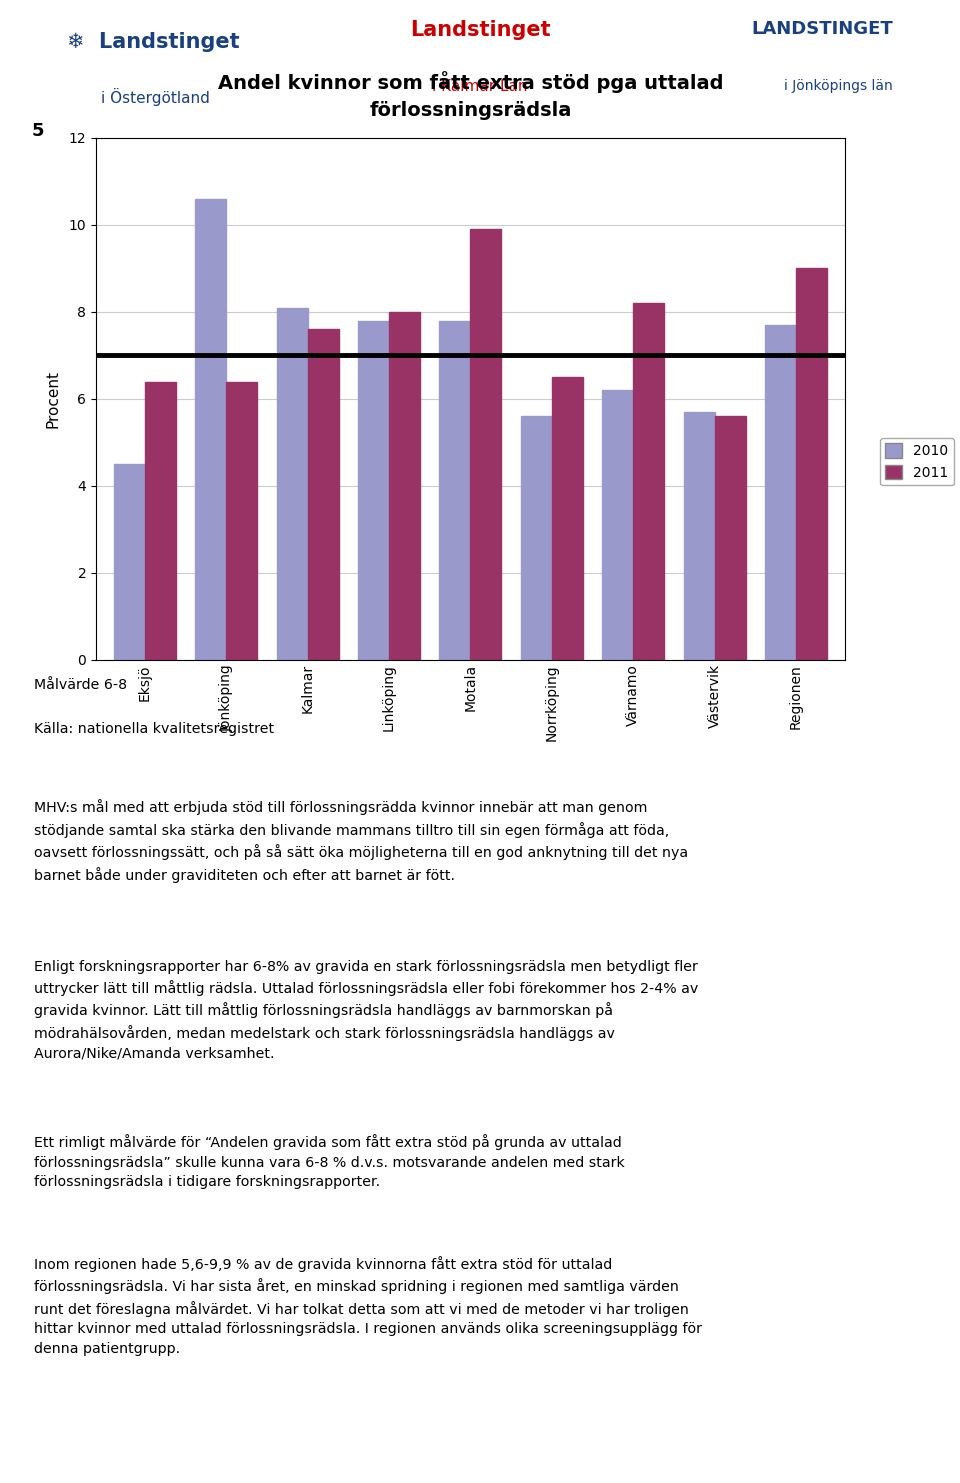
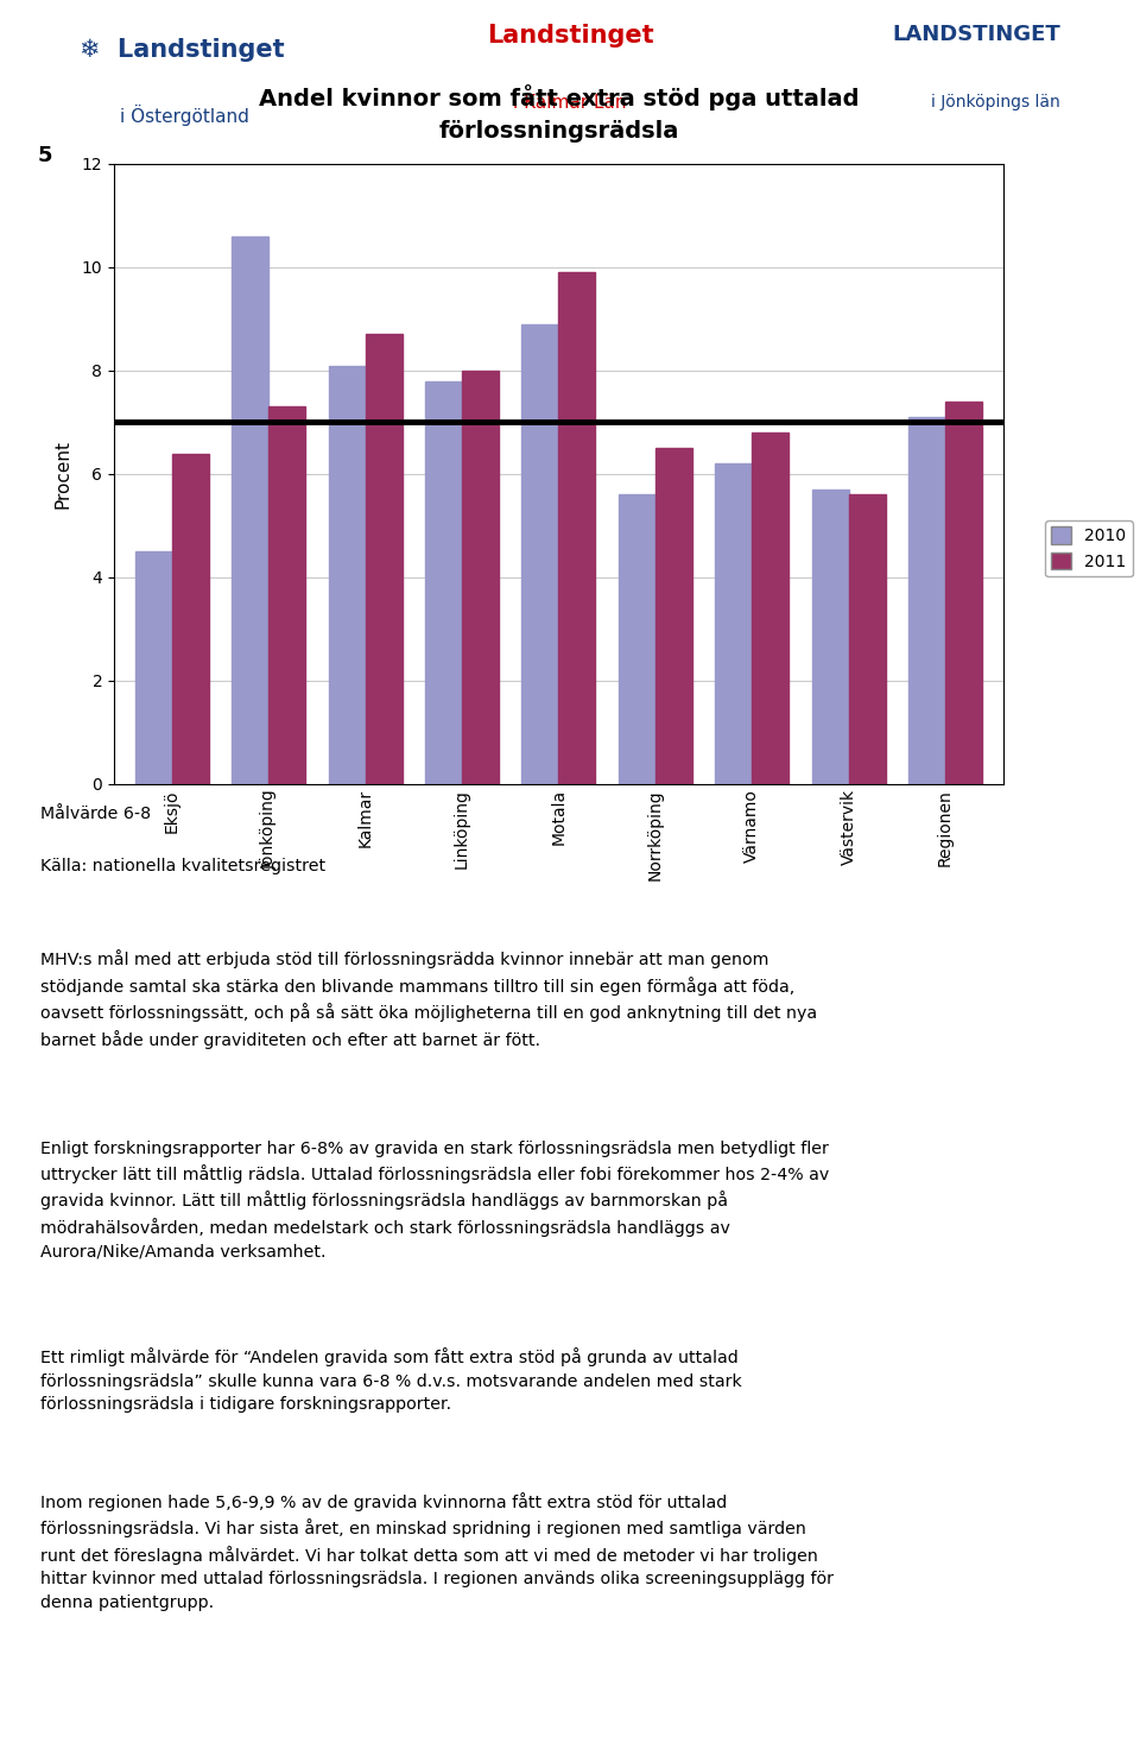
2011/Jönköping: 6.4 -> 7.3
2011/Kalmar: 7.6 -> 8.7
2010/Motala: 7.8 -> 8.9
2011/Värnamo: 8.2 -> 6.8
2010/Regionen: 7.7 -> 7.1
2011/Regionen: 9.0 -> 7.4
